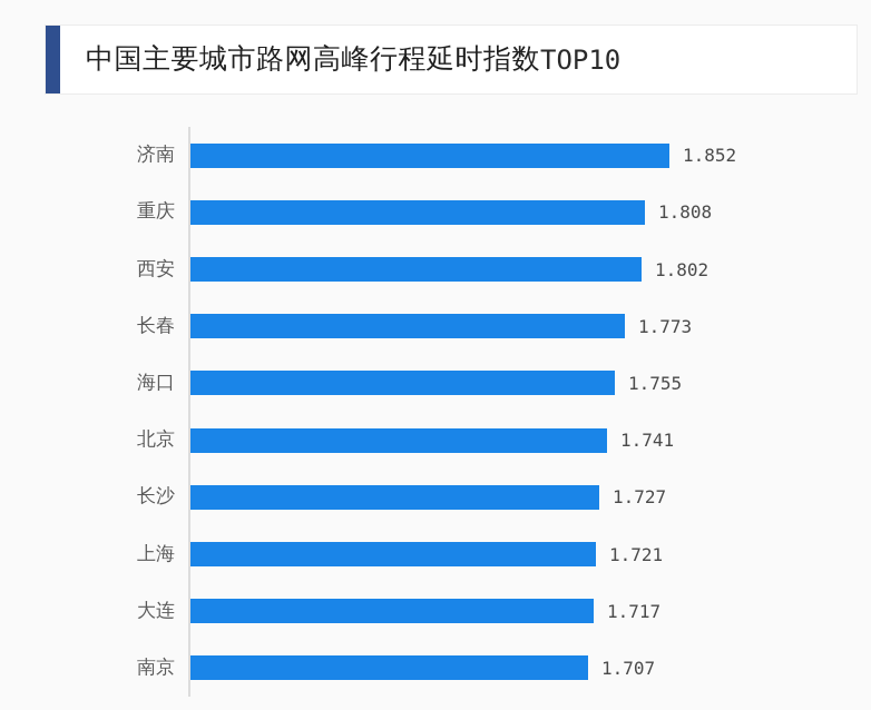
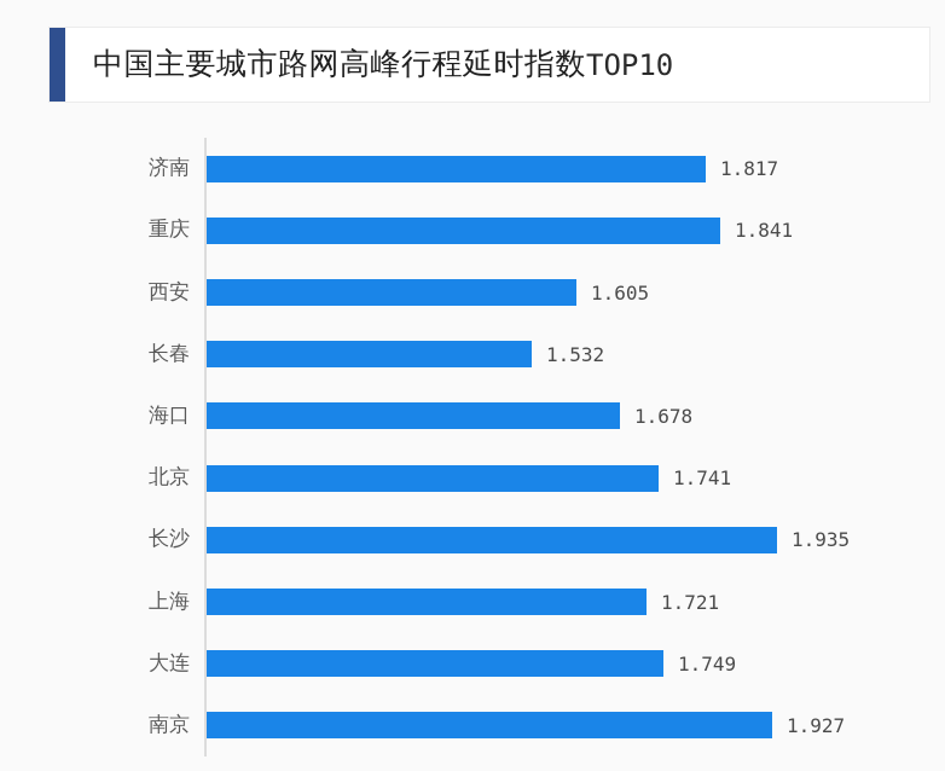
济南: 1.852 -> 1.817
重庆: 1.808 -> 1.841
西安: 1.802 -> 1.605
长春: 1.773 -> 1.532
海口: 1.755 -> 1.678
长沙: 1.727 -> 1.935
大连: 1.717 -> 1.749
南京: 1.707 -> 1.927
